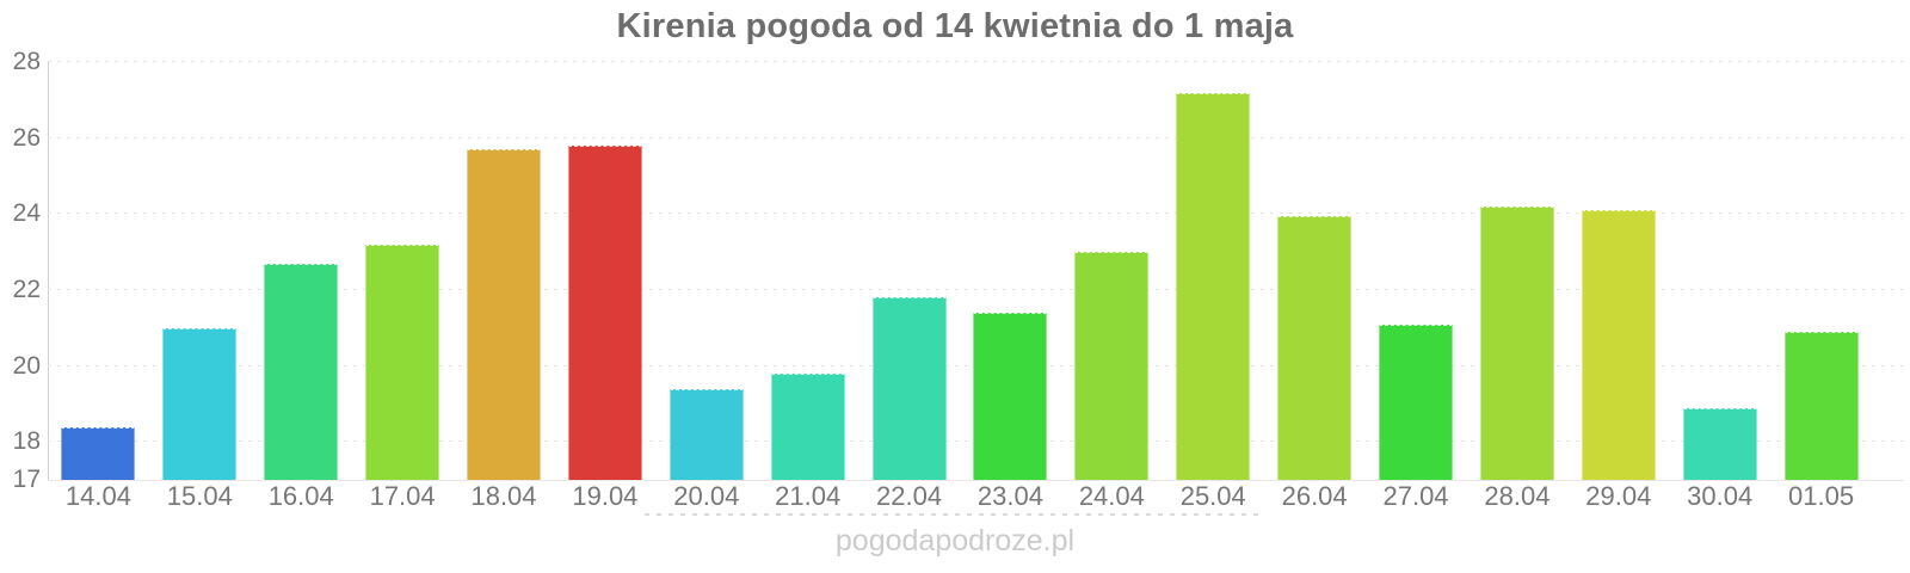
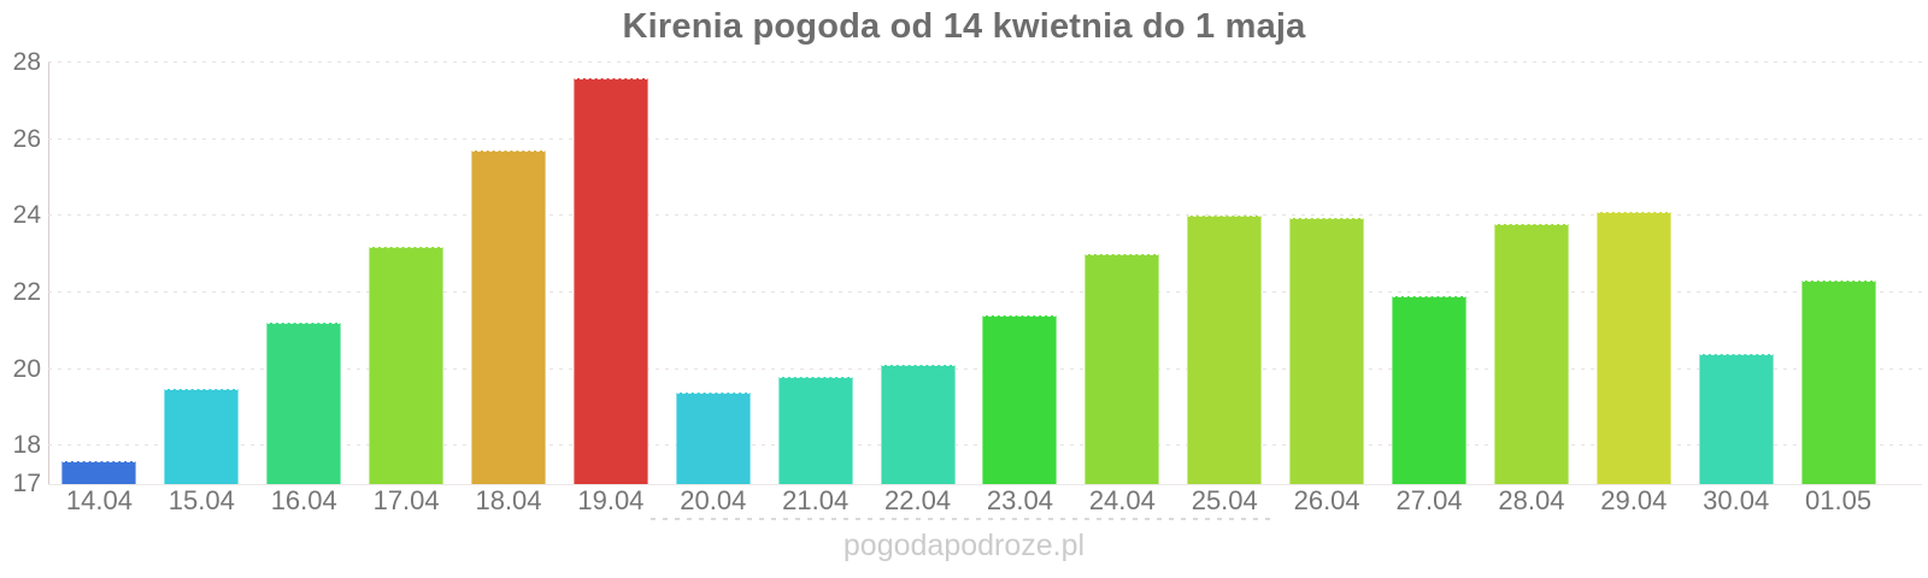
14.04: 18.4 -> 17.6
15.04: 21.0 -> 19.5
16.04: 22.7 -> 21.2
19.04: 25.8 -> 27.6
22.04: 21.8 -> 20.1
25.04: 27.2 -> 24.0
27.04: 21.1 -> 21.9
28.04: 24.2 -> 23.8
30.04: 18.9 -> 20.4
01.05: 20.9 -> 22.3
